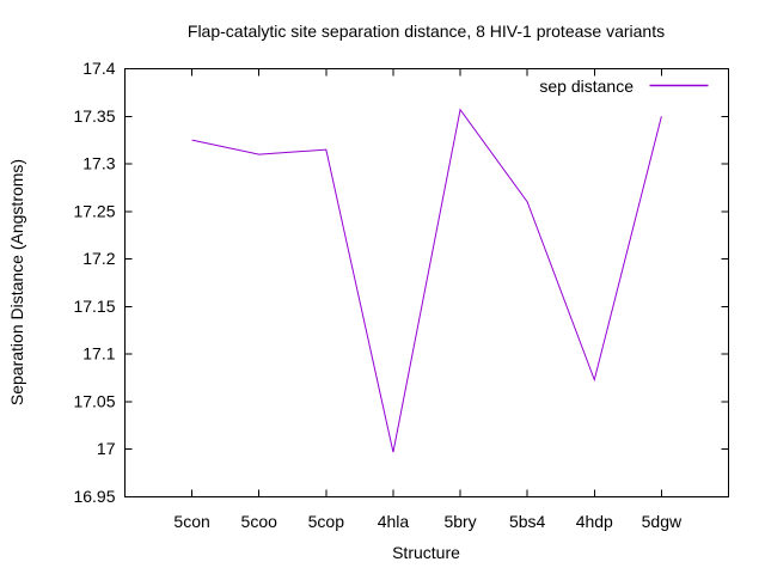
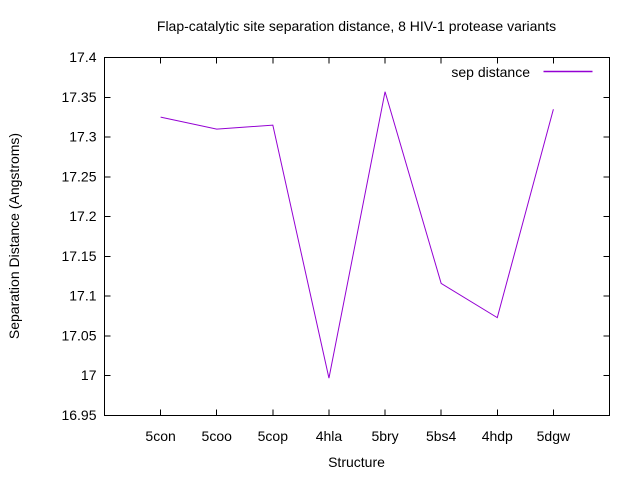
5bs4: 17.26 -> 17.12
5dgw: 17.35 -> 17.34
